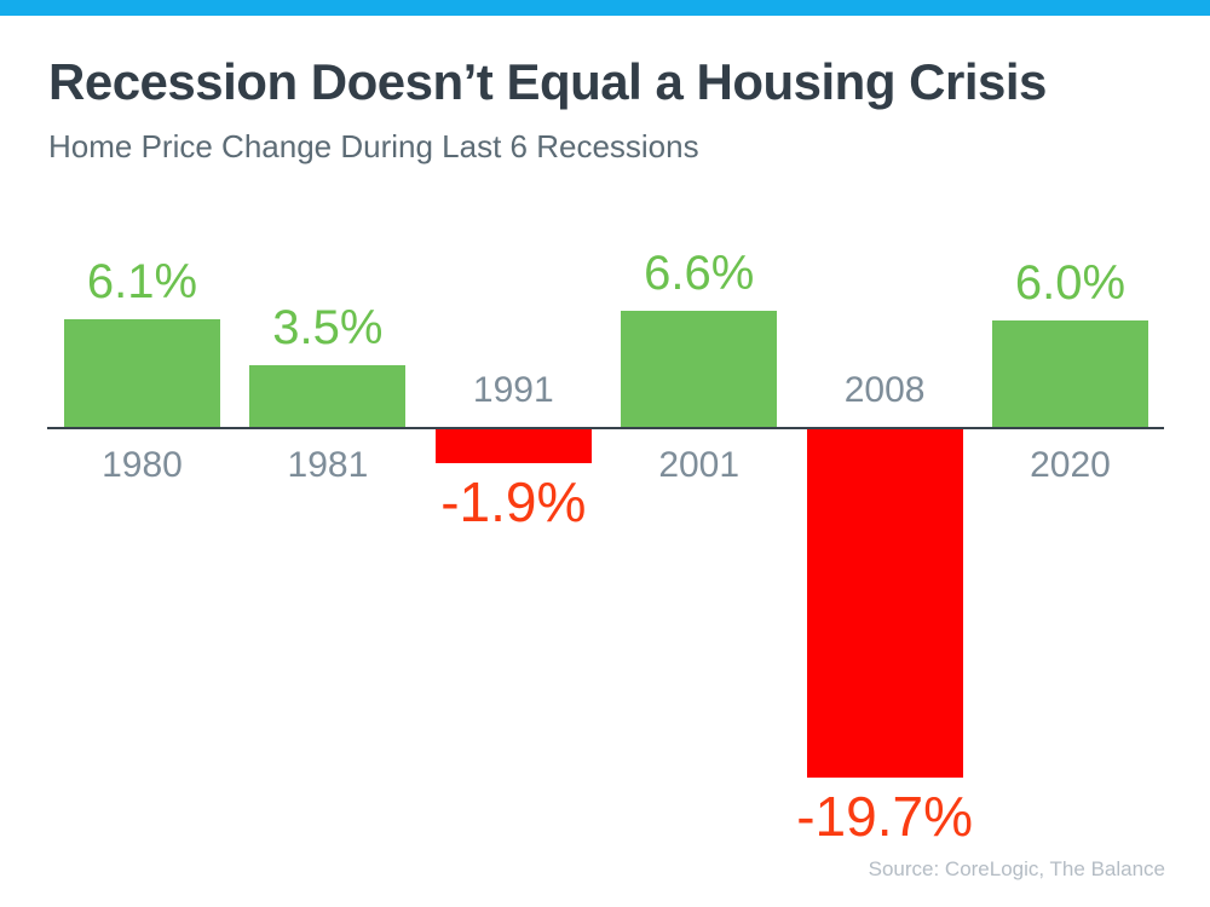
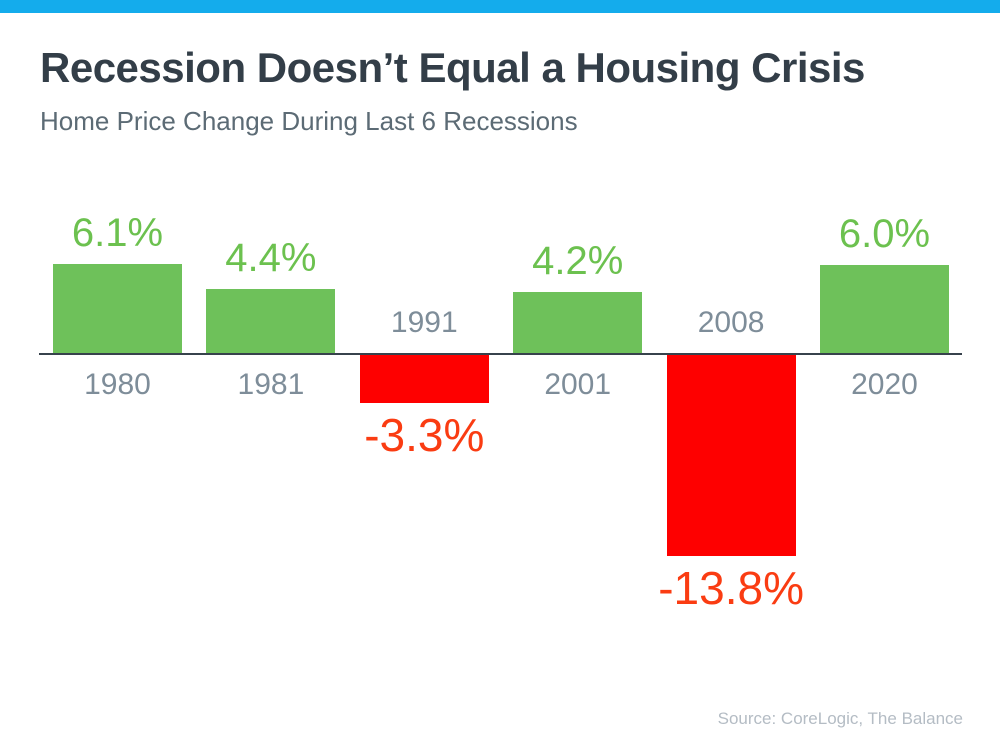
1981: 3.5% -> 4.4%
1991: -1.9% -> -3.3%
2001: 6.6% -> 4.2%
2008: -19.7% -> -13.8%
